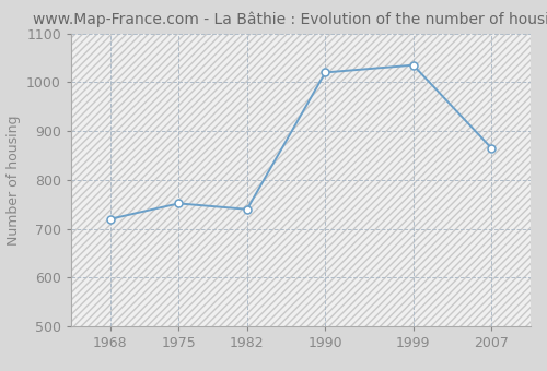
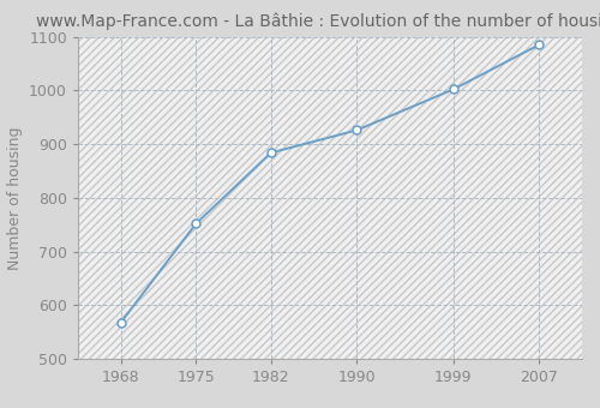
1968: 720 -> 568
1982: 740 -> 884
1990: 1020 -> 926
1999: 1035 -> 1002
2007: 865 -> 1085
